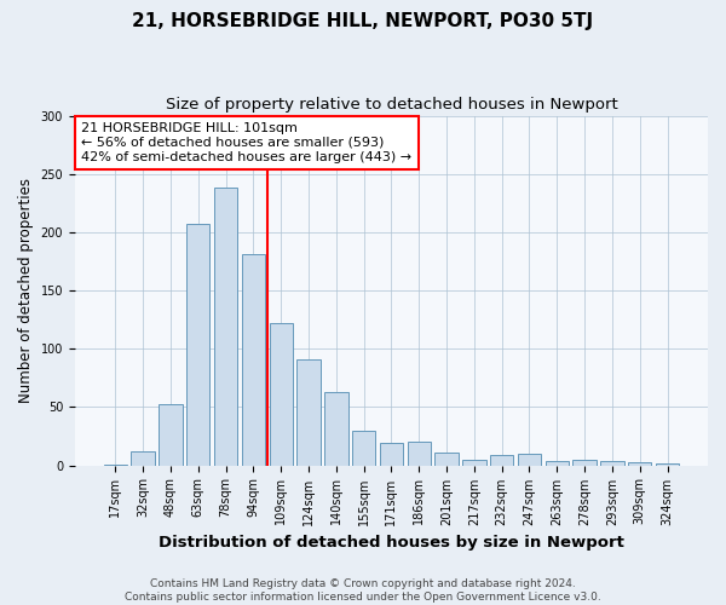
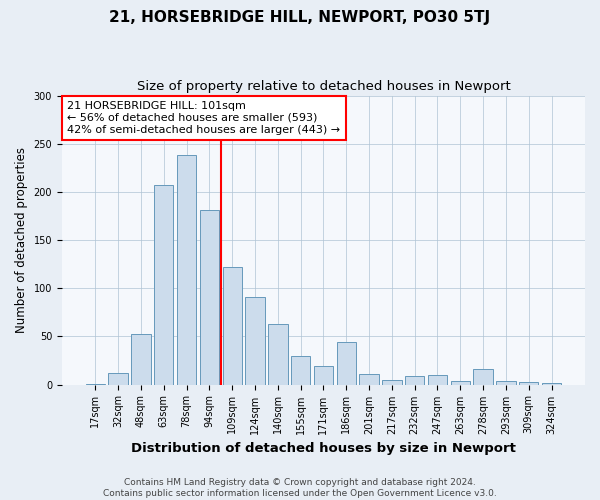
186sqm: 20 -> 44
278sqm: 5 -> 16
